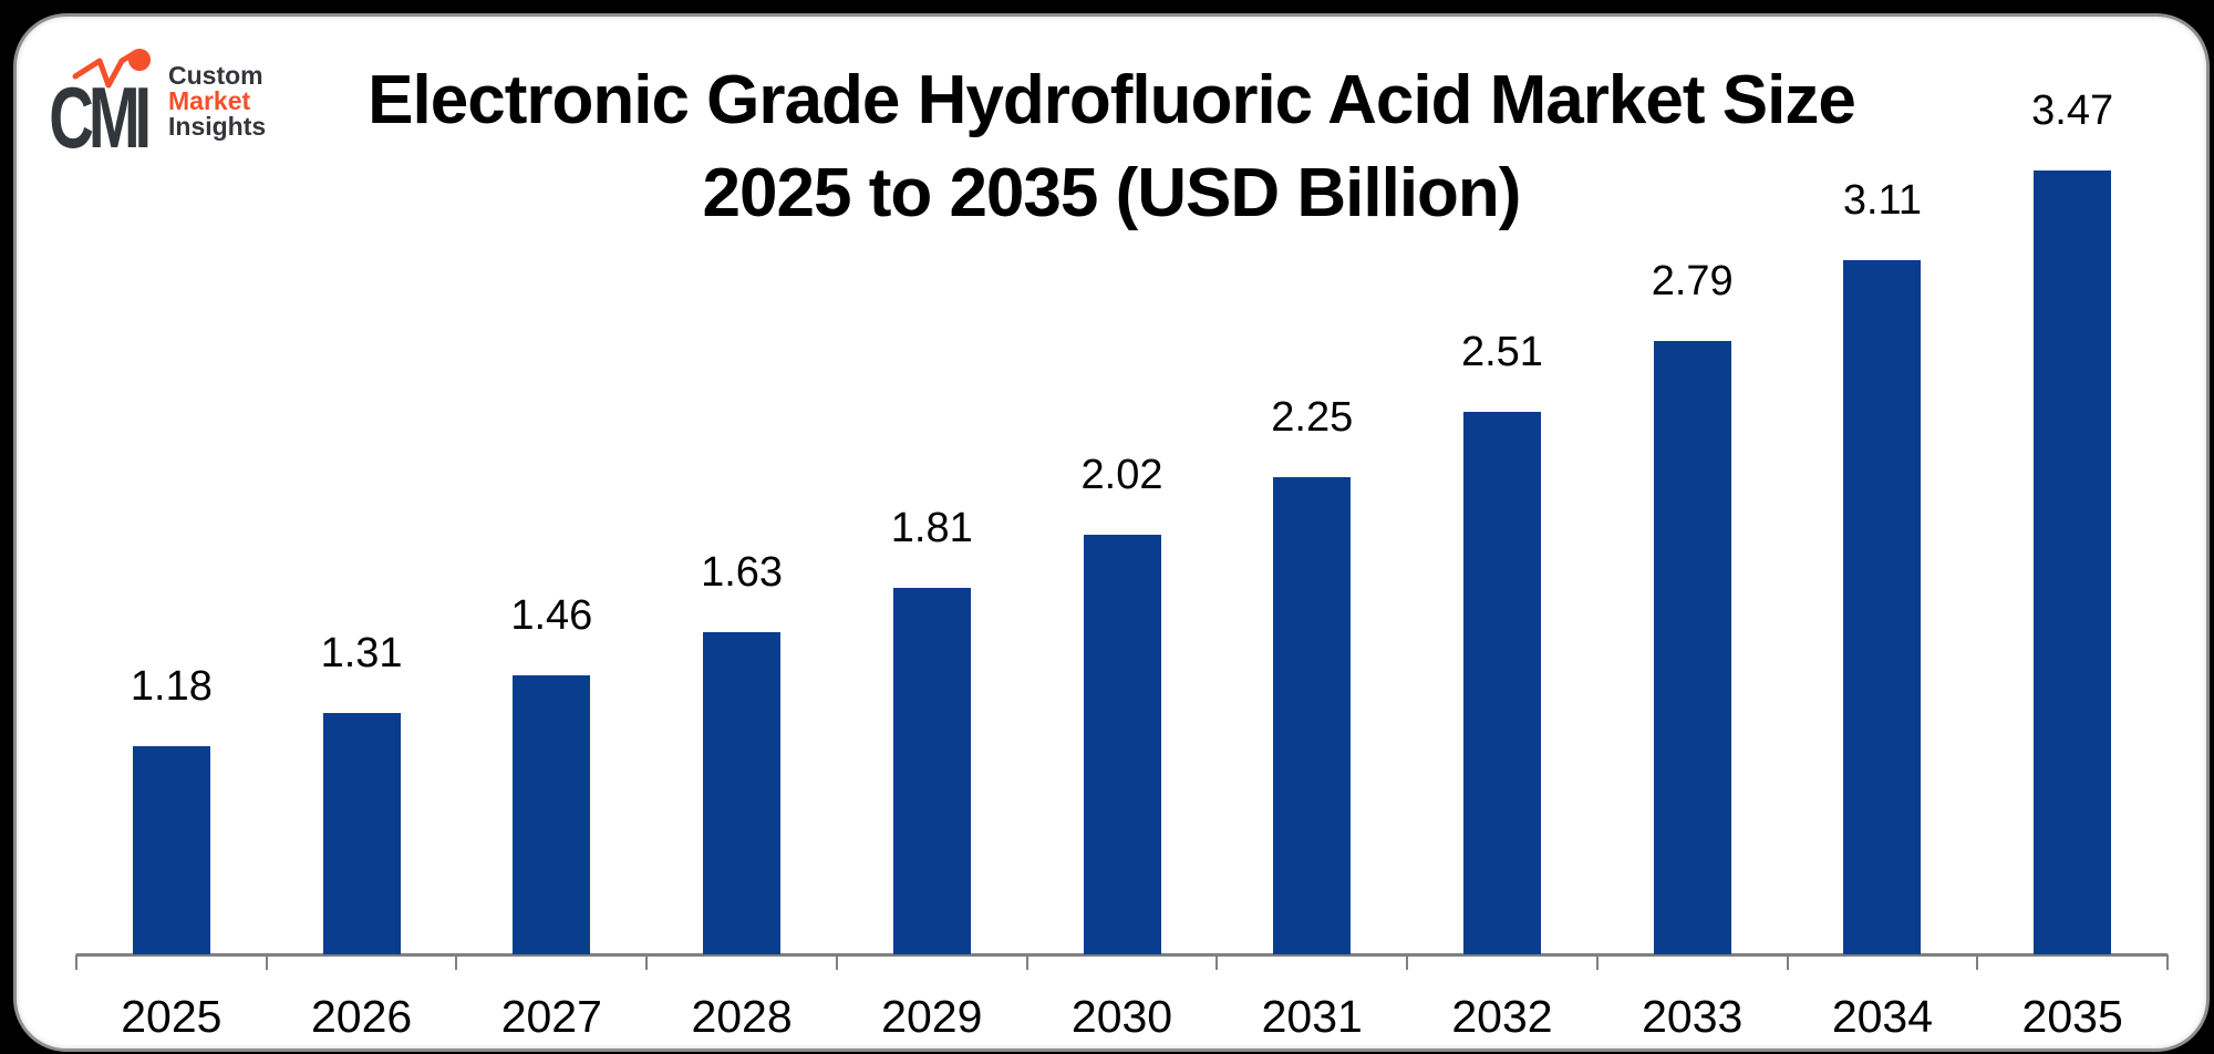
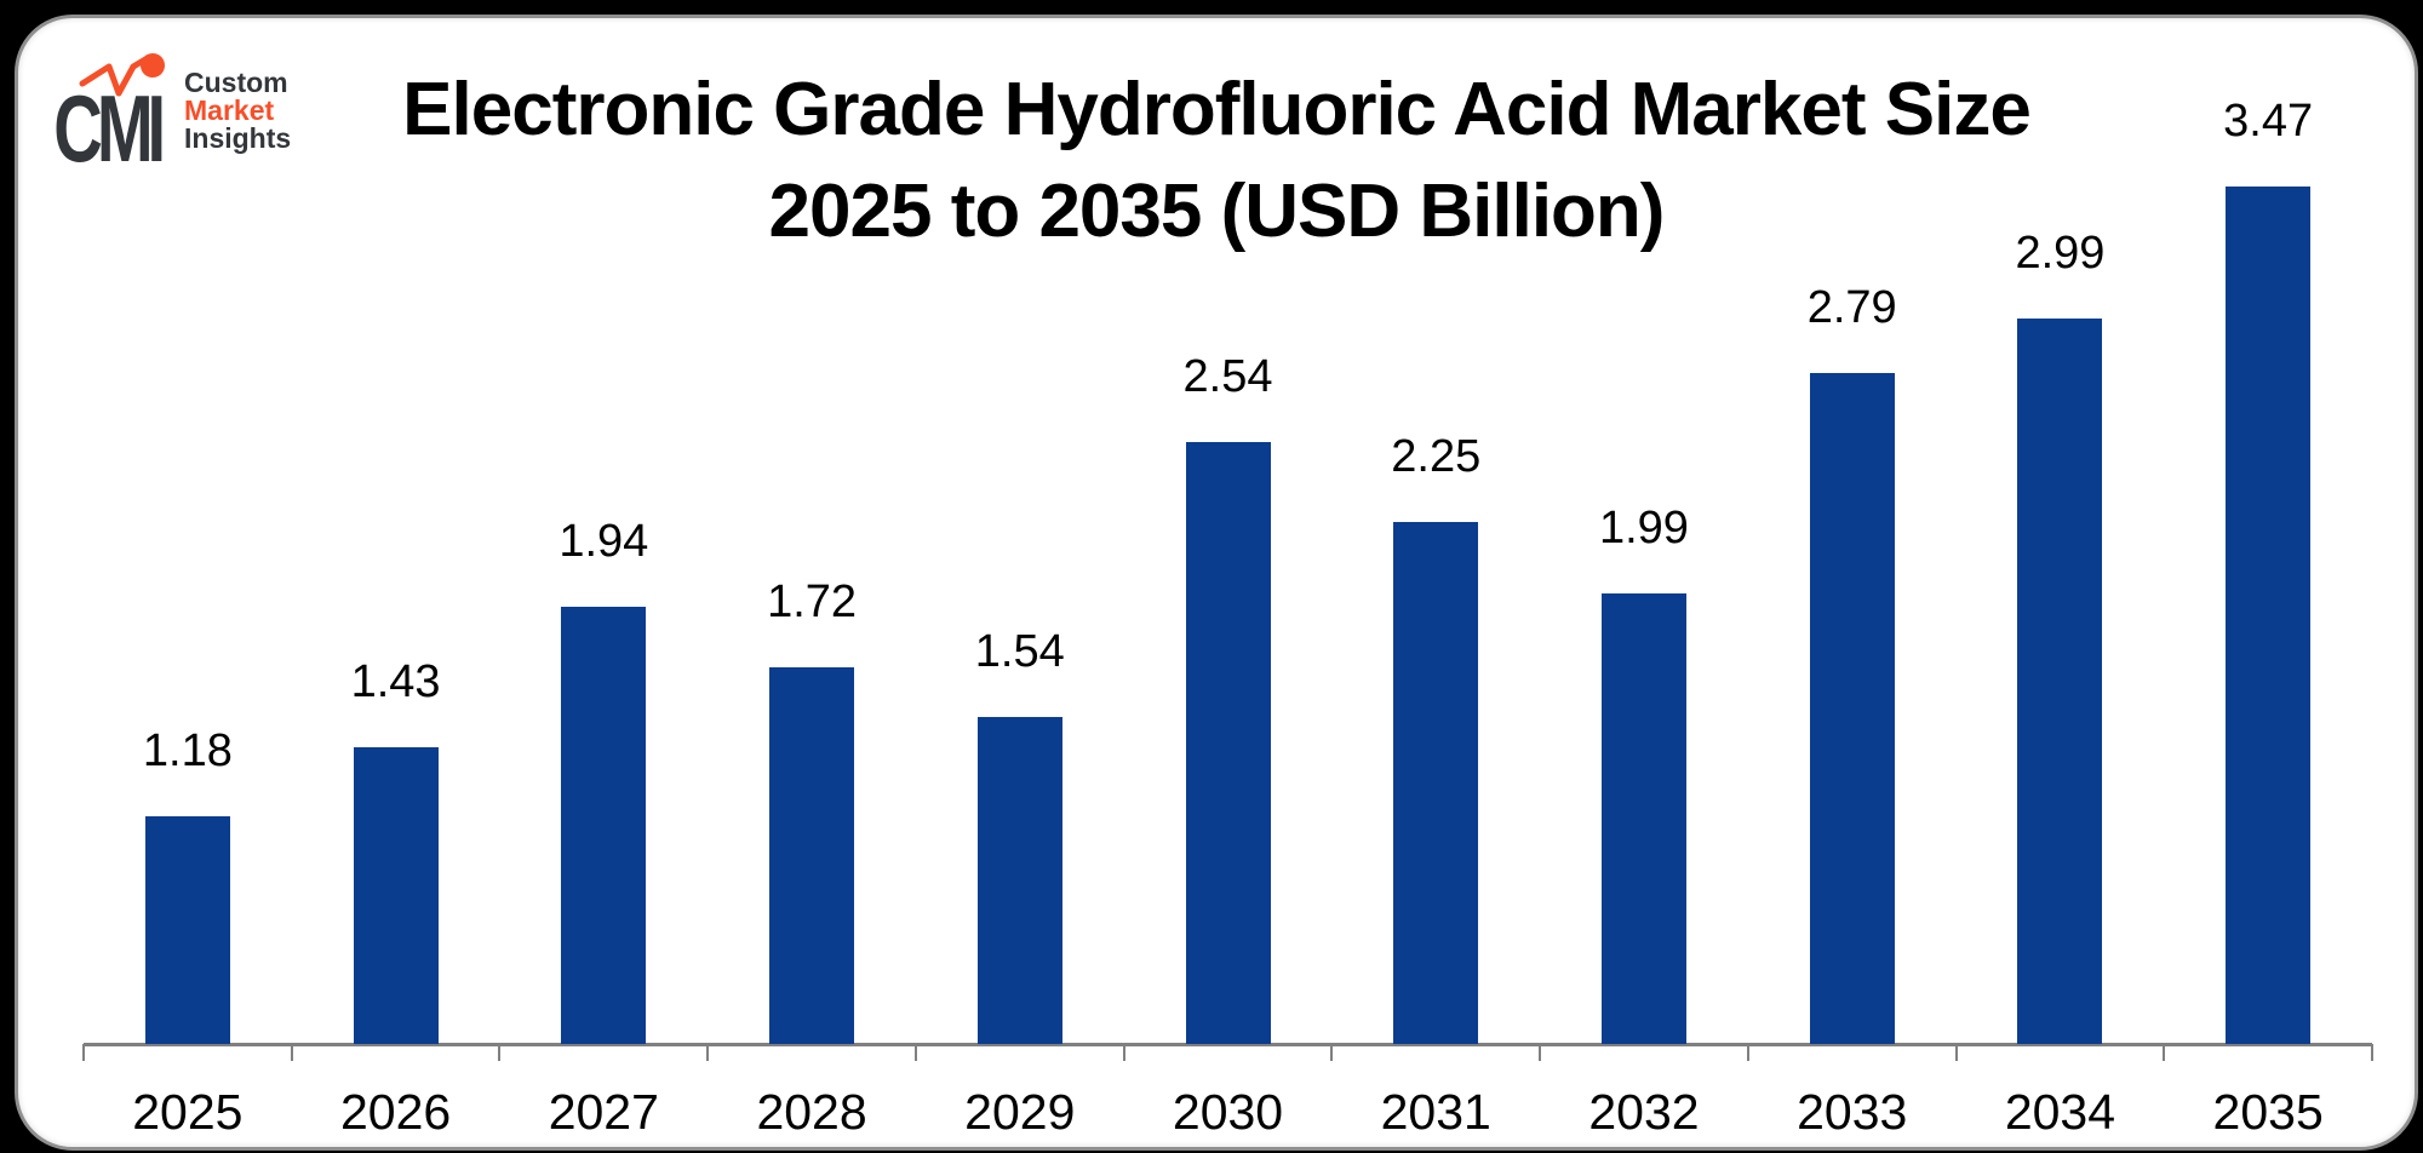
2026: 1.31 -> 1.43
2027: 1.46 -> 1.94
2028: 1.63 -> 1.72
2029: 1.81 -> 1.54
2030: 2.02 -> 2.54
2032: 2.51 -> 1.99
2034: 3.11 -> 2.99
